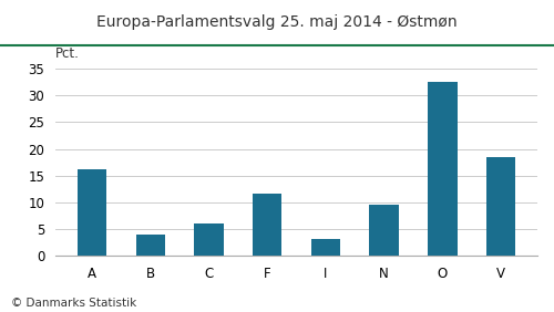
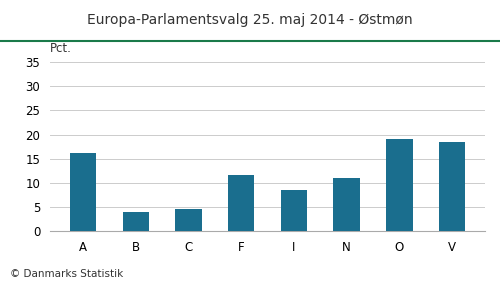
C: 6.1 -> 4.5
I: 3.1 -> 8.5
N: 9.6 -> 11.0
O: 32.5 -> 19.0
